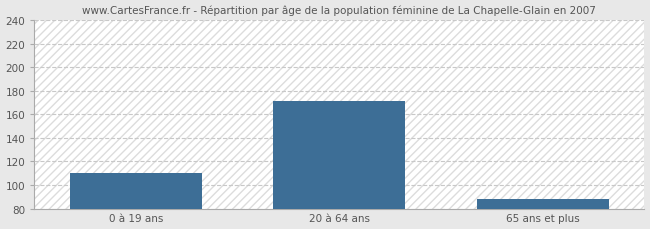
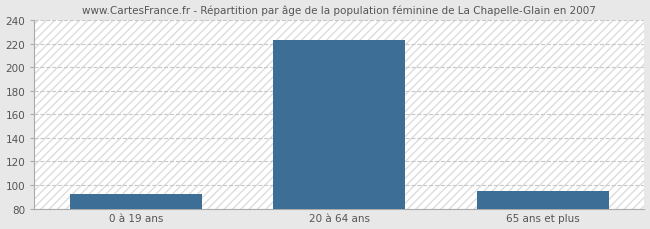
0 à 19 ans: 110 -> 92
20 à 64 ans: 171 -> 223
65 ans et plus: 88 -> 95
